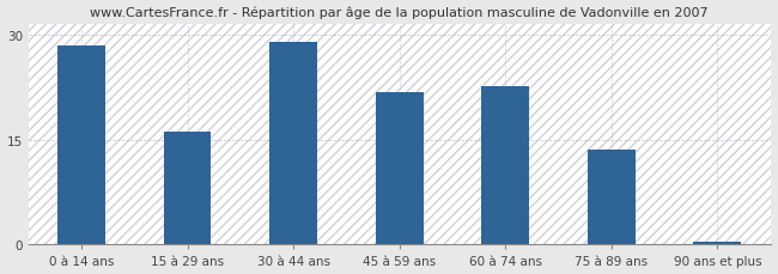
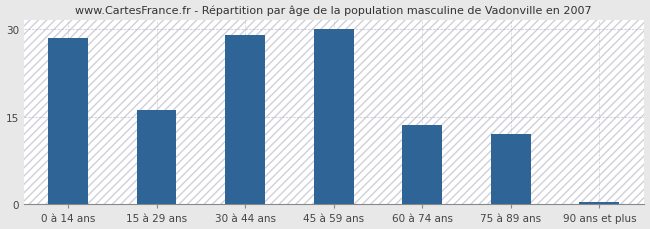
45 à 59 ans: 21.8 -> 30.0
60 à 74 ans: 22.6 -> 13.5
75 à 89 ans: 13.6 -> 12.0
